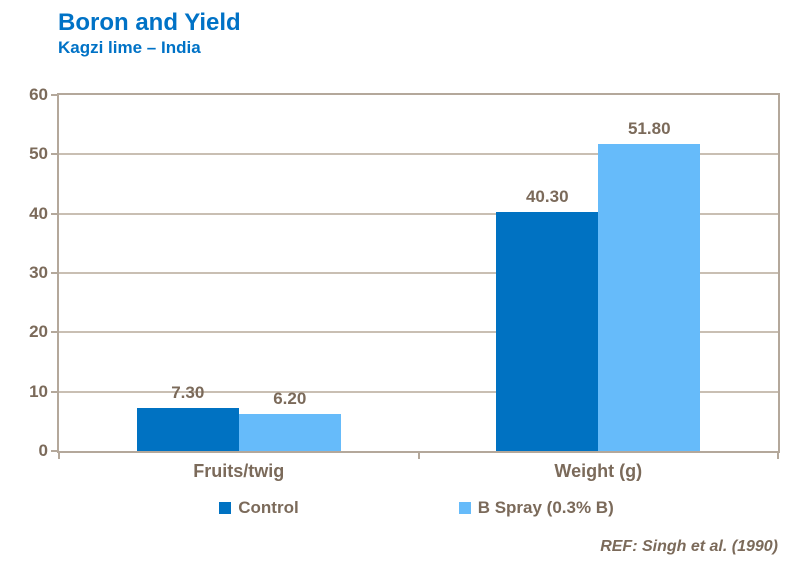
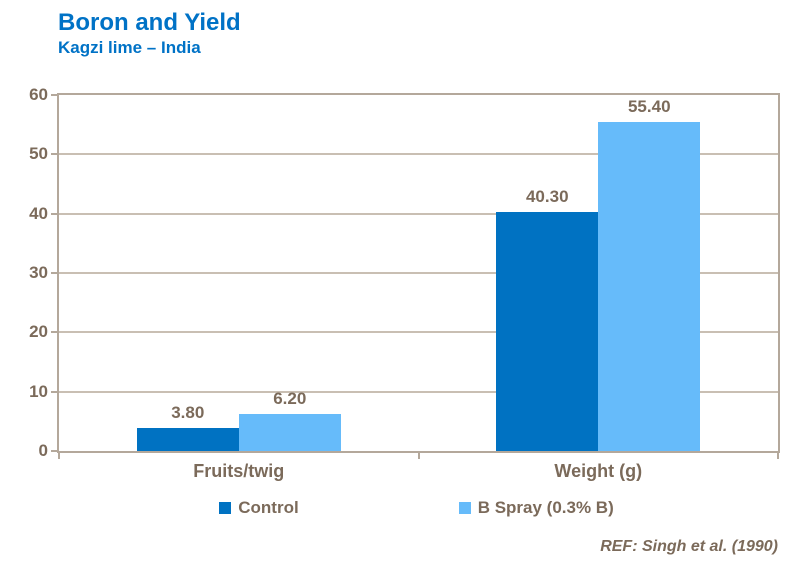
Control/Fruits/twig: 7.30 -> 3.80
B Spray (0.3% B)/Weight (g): 51.80 -> 55.40
